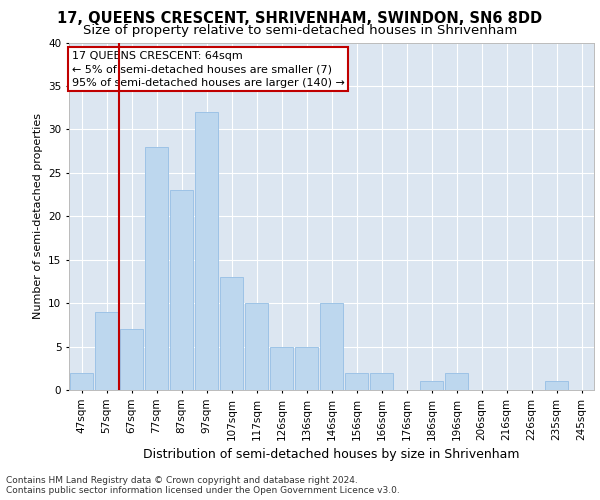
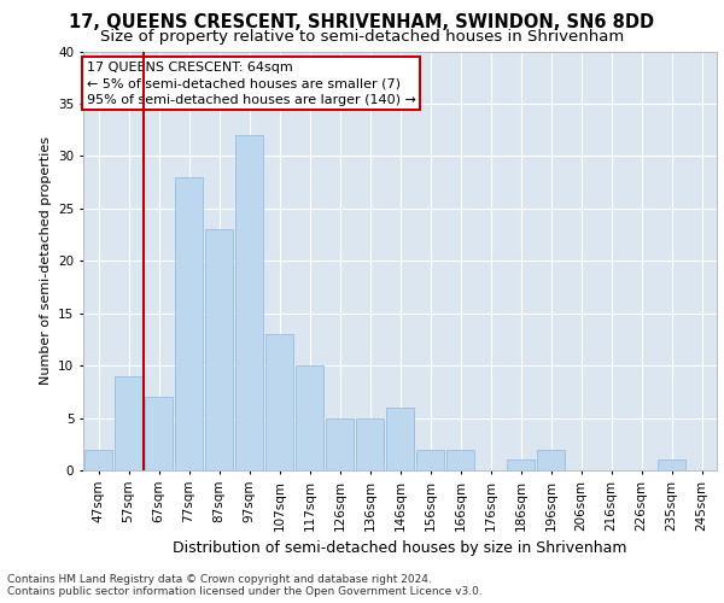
146sqm: 10 -> 6
